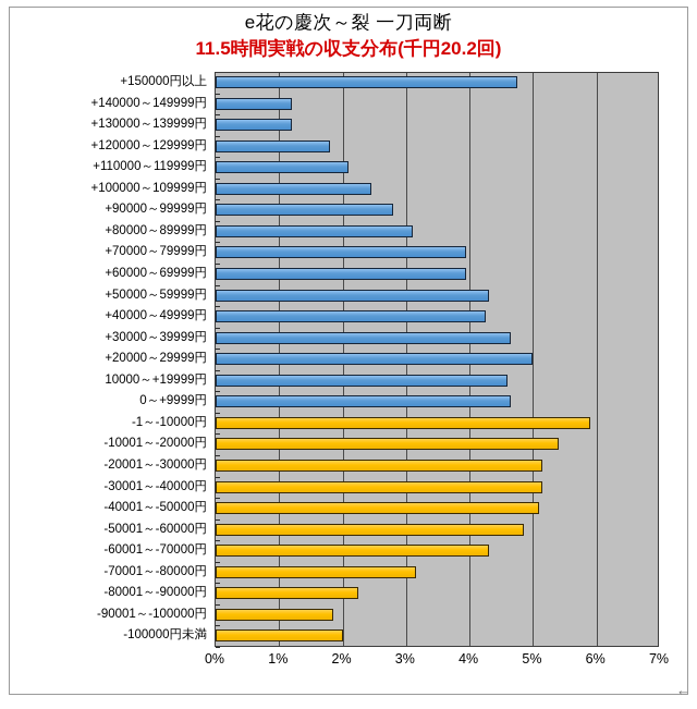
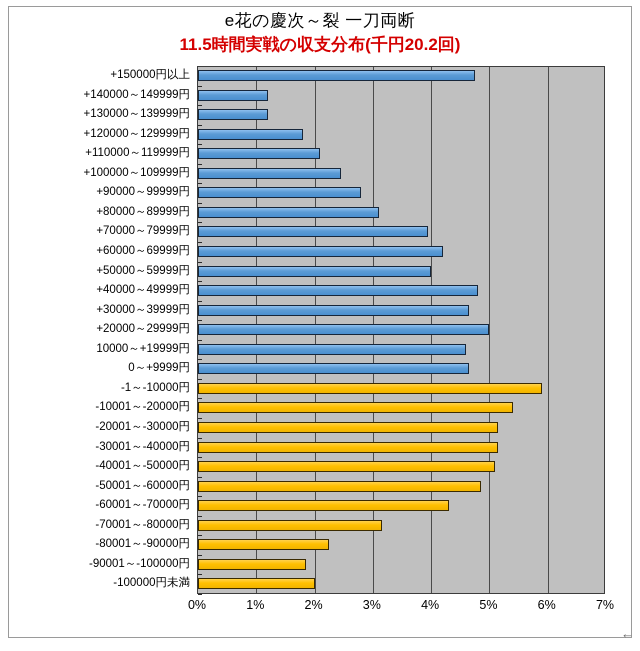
+60000～69999円: 4.0% -> 4.2%
+50000～59999円: 4.3% -> 4.0%
+40000～49999円: 4.2% -> 4.8%
